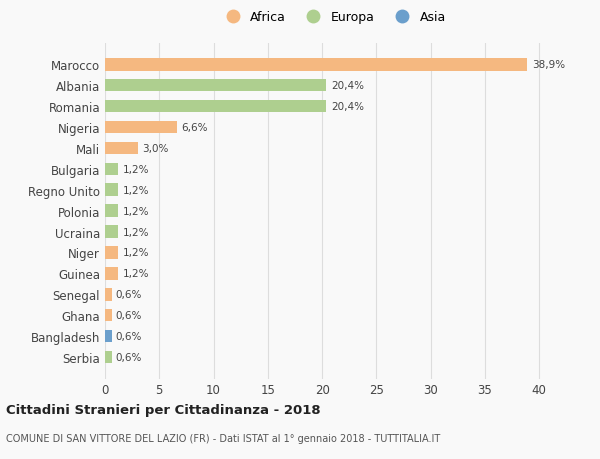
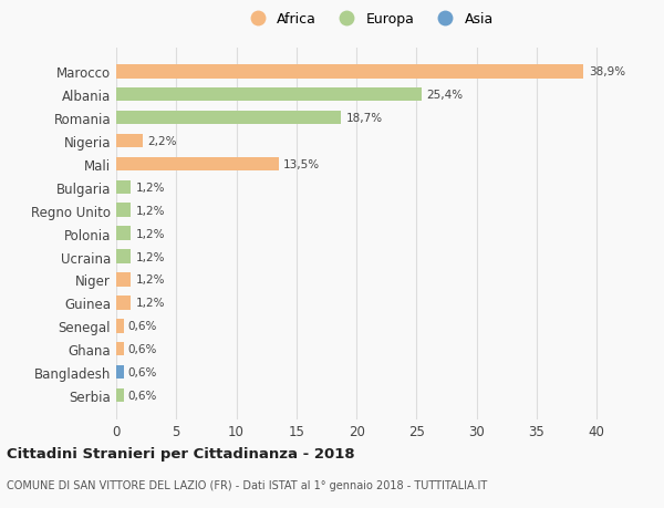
Albania: 20,4% -> 25,4%
Romania: 20,4% -> 18,7%
Nigeria: 6,6% -> 2,2%
Mali: 3,0% -> 13,5%
